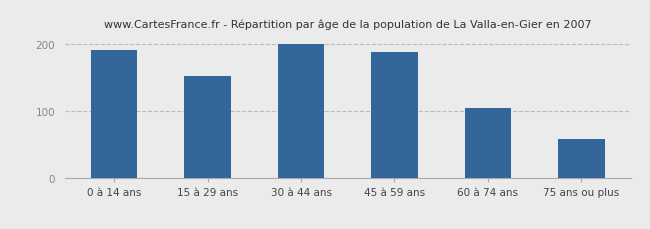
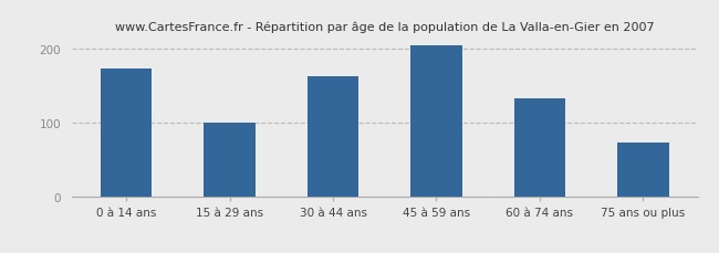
0 à 14 ans: 190 -> 172
15 à 29 ans: 152 -> 100
30 à 44 ans: 200 -> 162
45 à 59 ans: 188 -> 204
60 à 74 ans: 105 -> 132
75 ans ou plus: 58 -> 74
